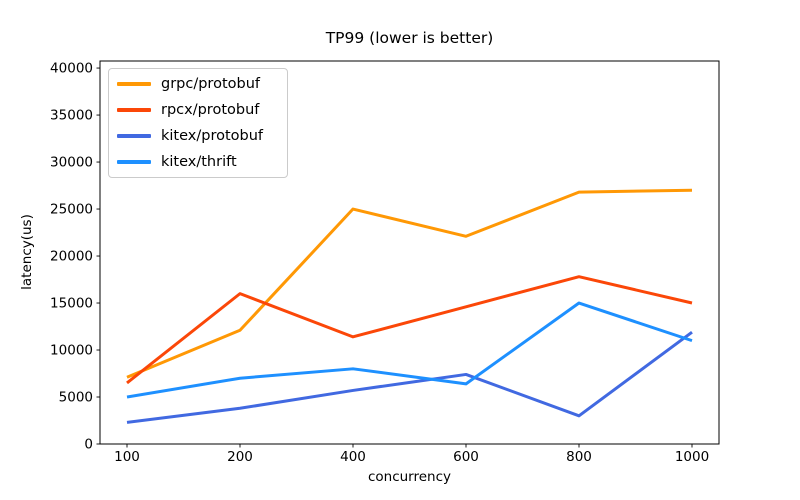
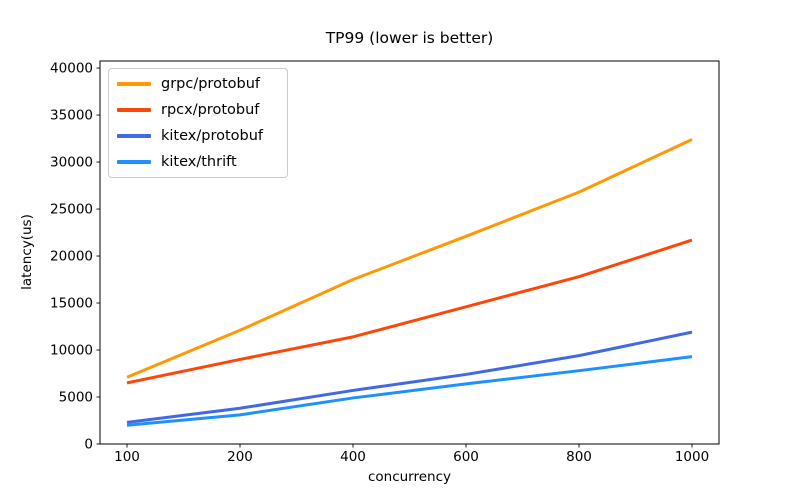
kitex/thrift/100: 5000 -> 2000
rpcx/protobuf/200: 16000 -> 9000
kitex/thrift/200: 7000 -> 3000
grpc/protobuf/400: 25000 -> 18000
kitex/thrift/400: 8000 -> 5000
kitex/protobuf/800: 3000 -> 9000
kitex/thrift/800: 15000 -> 8000
grpc/protobuf/1000: 27000 -> 32000
rpcx/protobuf/1000: 15000 -> 22000
kitex/thrift/1000: 11000 -> 9000
